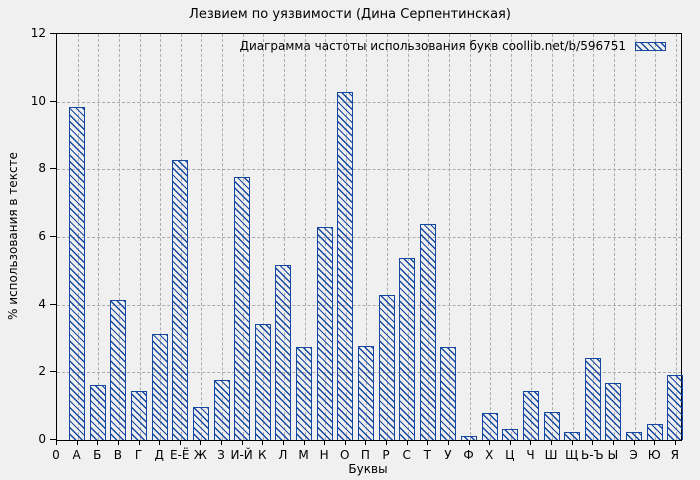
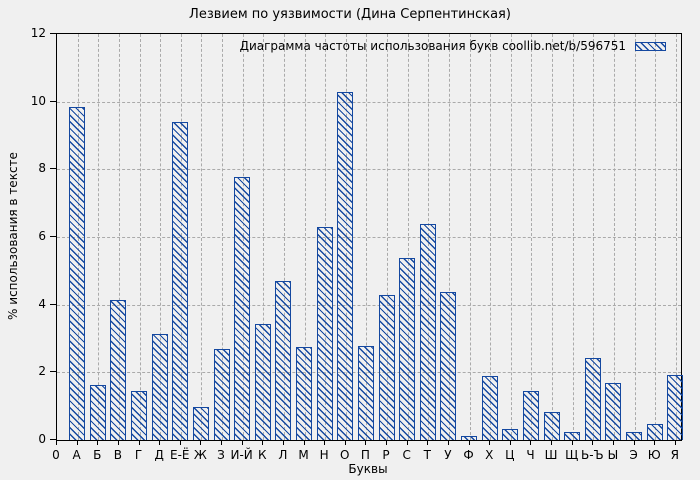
Е-Ё: 8.3 -> 9.4
З: 1.8 -> 2.7
Л: 5.2 -> 4.7
У: 2.8 -> 4.4
Х: 0.8 -> 1.9
